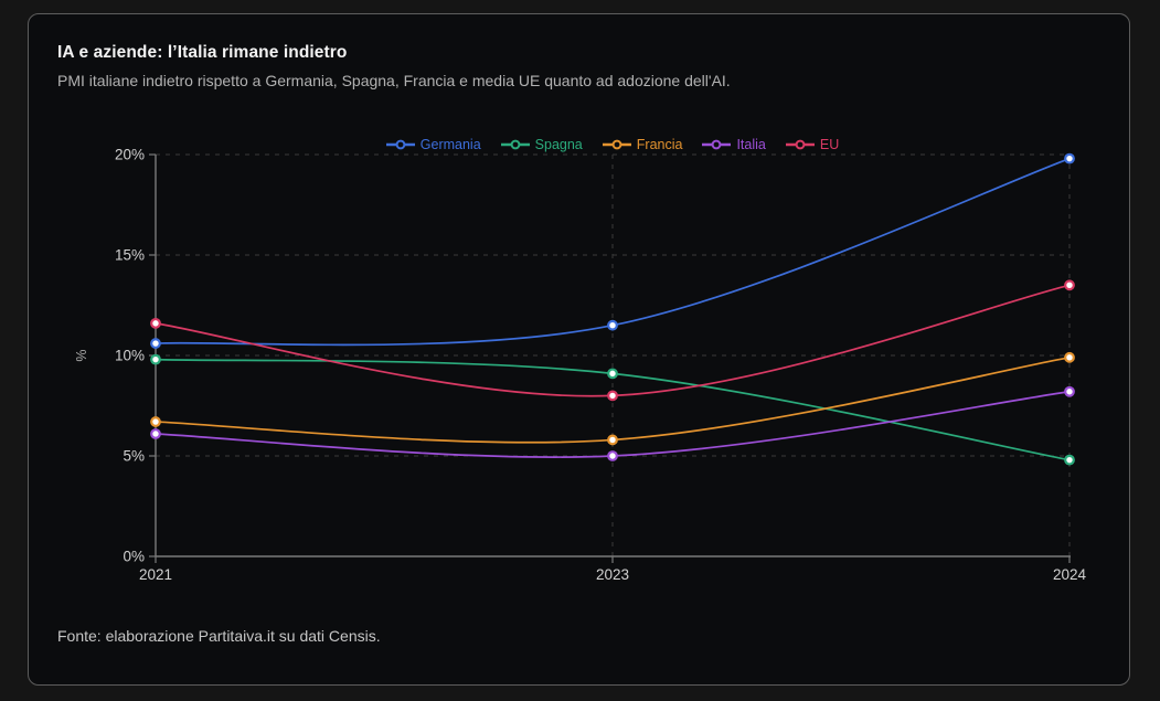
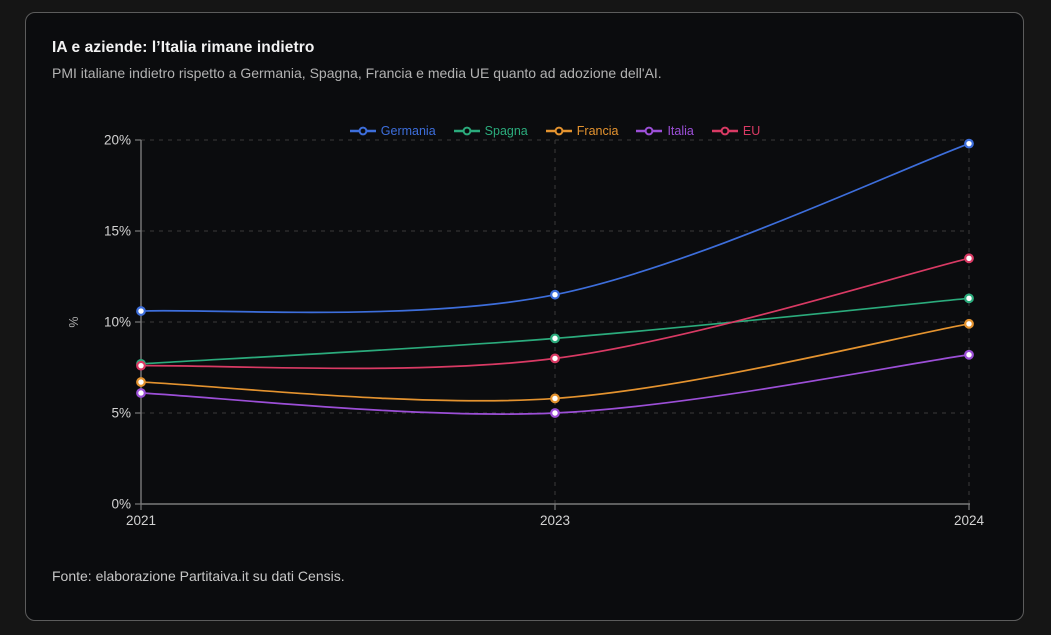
Spagna/2021: 9.8% -> 7.7%
EU/2021: 11.6% -> 7.6%
Spagna/2024: 4.8% -> 11.3%
